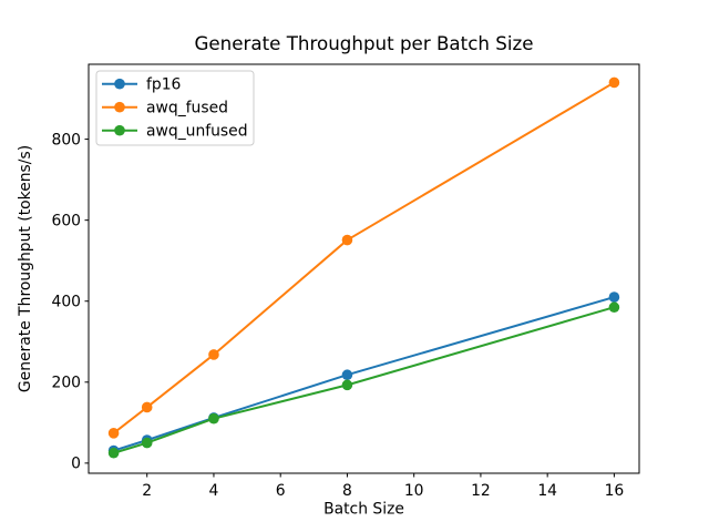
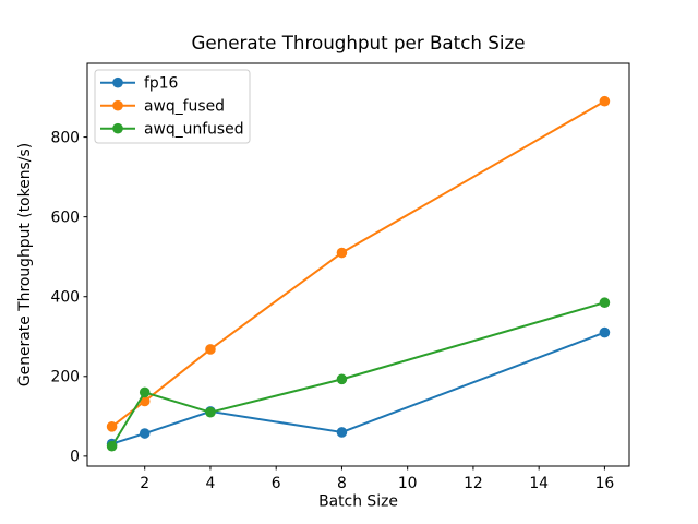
awq_unfused/2: 50 -> 160
fp16/8: 220 -> 60
awq_fused/8: 550 -> 510
fp16/16: 410 -> 310
awq_fused/16: 940 -> 890
